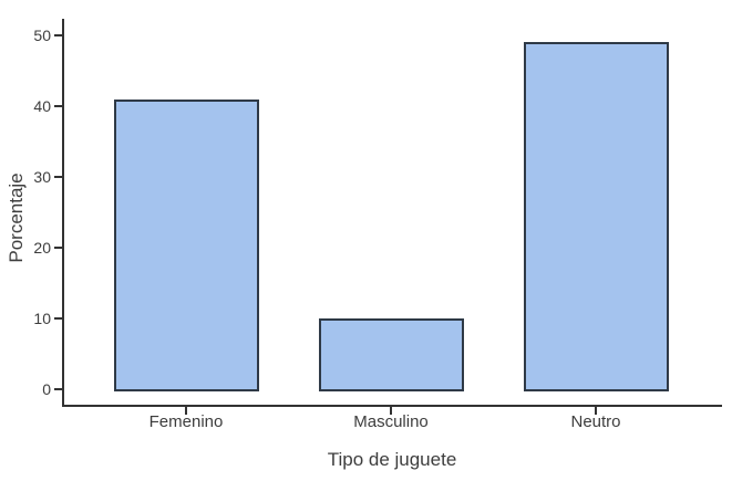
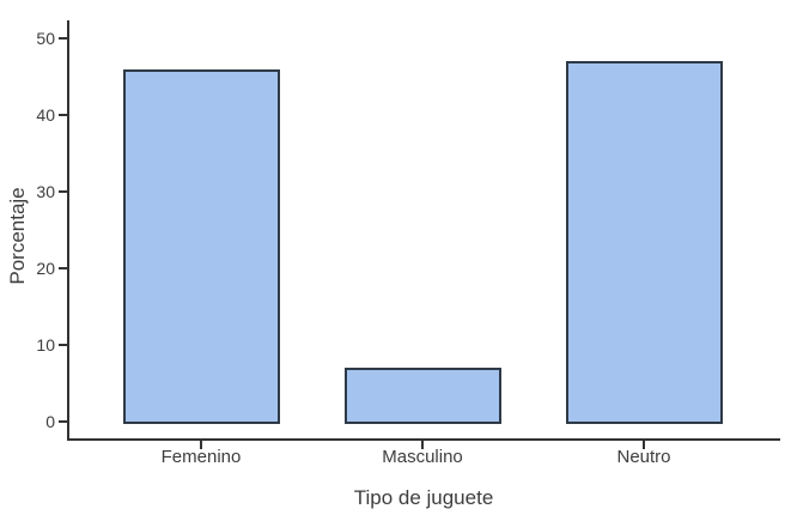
Femenino: 41 -> 46
Masculino: 10 -> 7
Neutro: 49 -> 47
